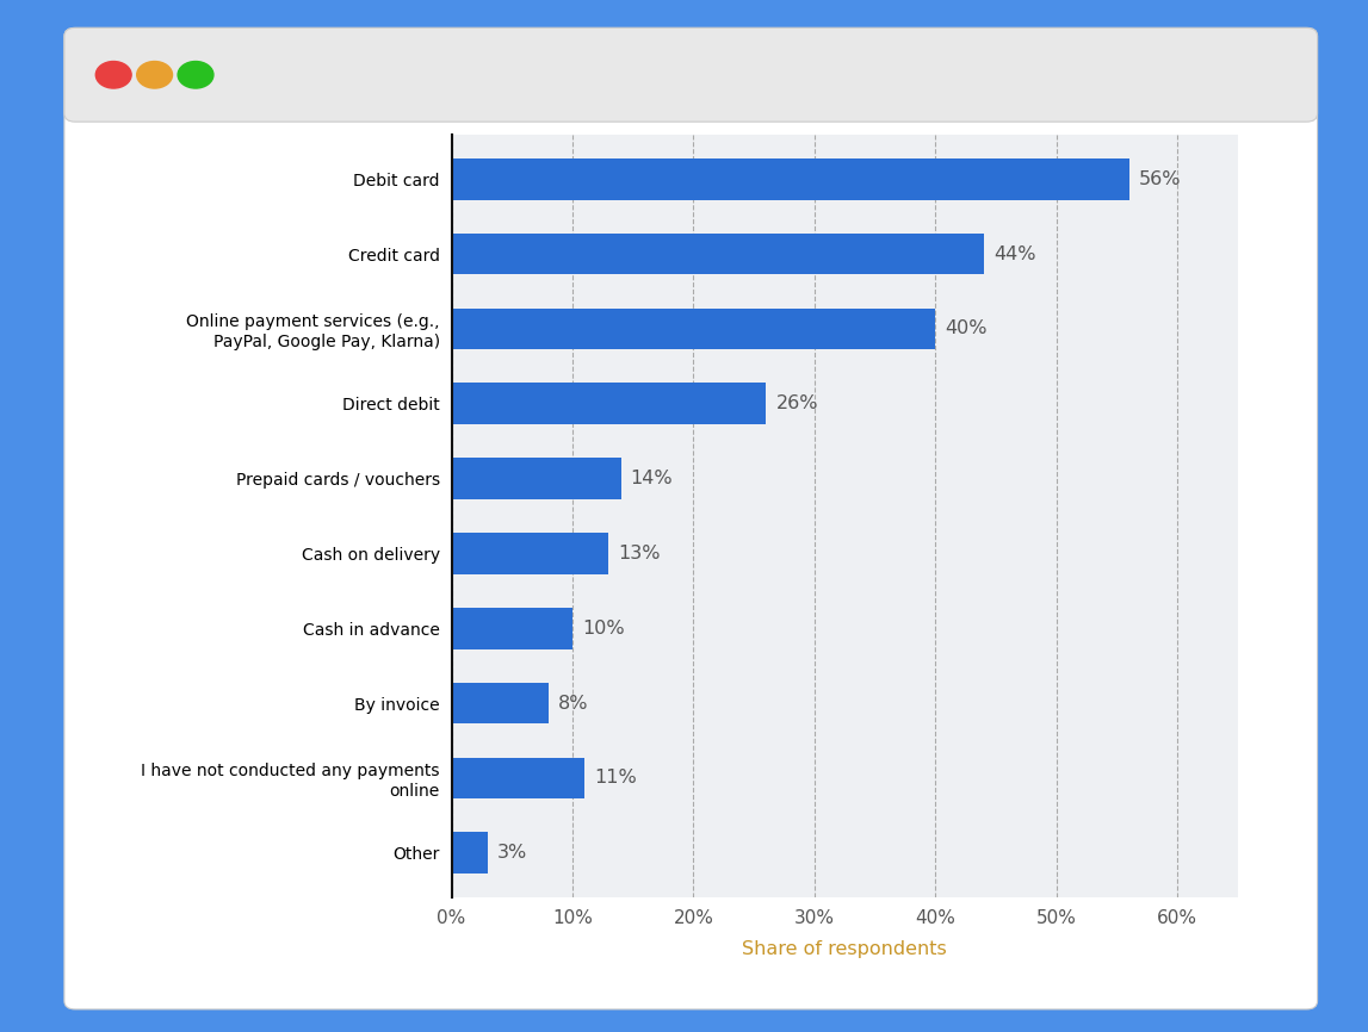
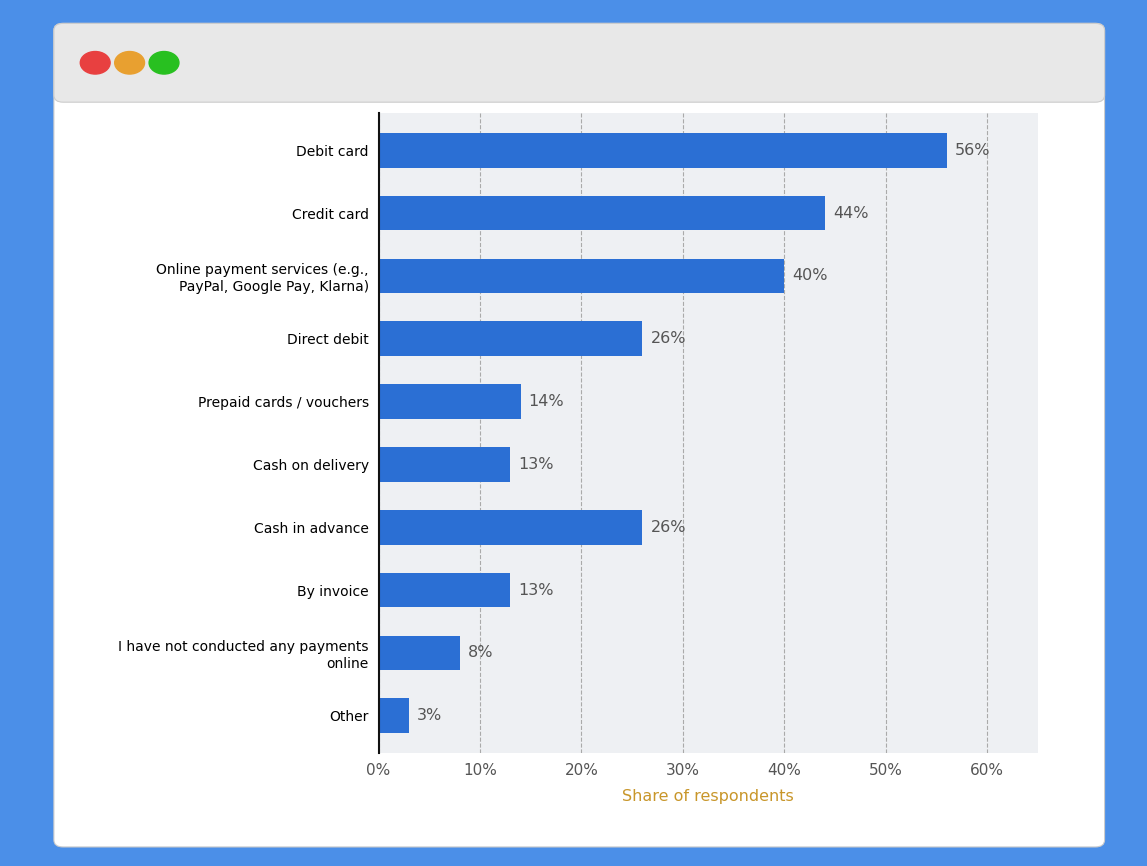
Cash in advance: 10% -> 26%
By invoice: 8% -> 13%
I have not conducted any payments online: 11% -> 8%
